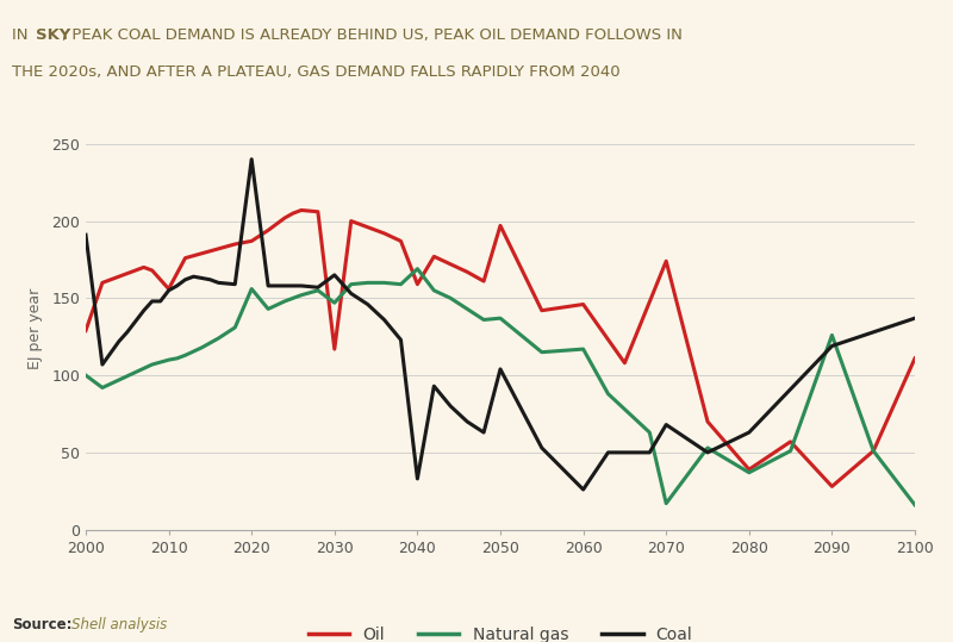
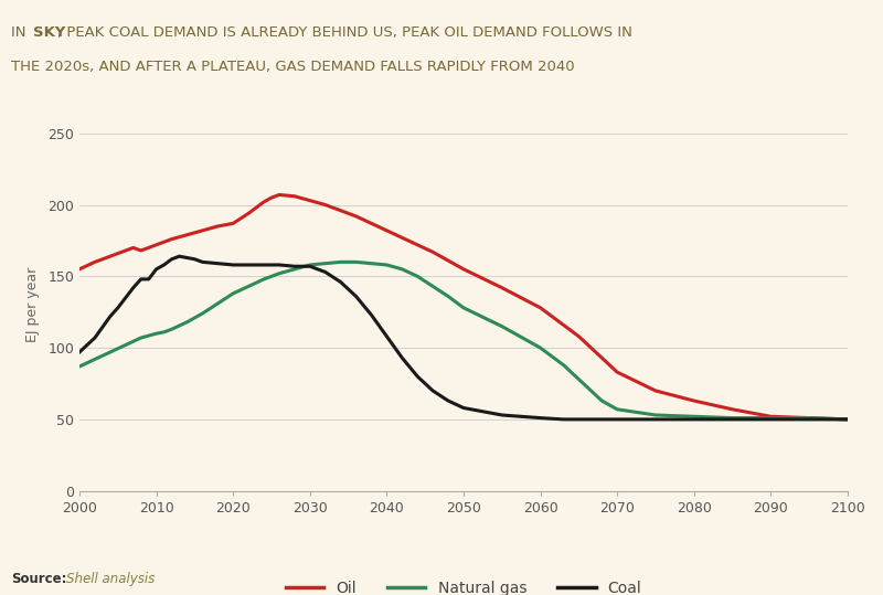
Oil/2000: 129 -> 155
Natural gas/2000: 100 -> 87
Coal/2000: 191 -> 97
Oil/2010: 156 -> 172
Natural gas/2020: 156 -> 138
Coal/2020: 240 -> 158
Oil/2030: 117 -> 203
Natural gas/2030: 147 -> 158
Coal/2030: 165 -> 157
Oil/2040: 159 -> 182
Natural gas/2040: 169 -> 158
Coal/2040: 33 -> 108
Oil/2050: 197 -> 155
Natural gas/2050: 137 -> 128
Coal/2050: 104 -> 58
Oil/2060: 146 -> 128
Natural gas/2060: 117 -> 100
Coal/2060: 26 -> 51
Oil/2070: 174 -> 83
Natural gas/2070: 17 -> 57
Coal/2070: 68 -> 50
Oil/2080: 39 -> 63
Natural gas/2080: 37 -> 52
Coal/2080: 63 -> 50
Oil/2090: 28 -> 52
Natural gas/2090: 126 -> 51
Coal/2090: 119 -> 50
Oil/2100: 111 -> 50
Natural gas/2100: 16 -> 50
Coal/2100: 137 -> 50
